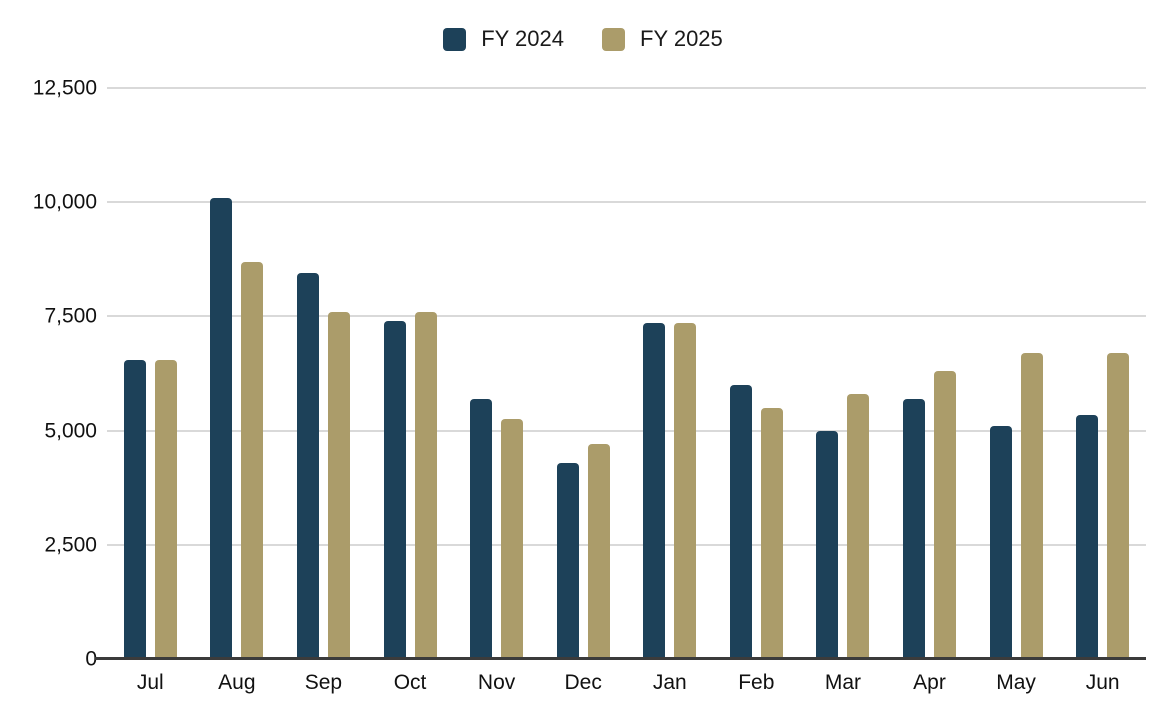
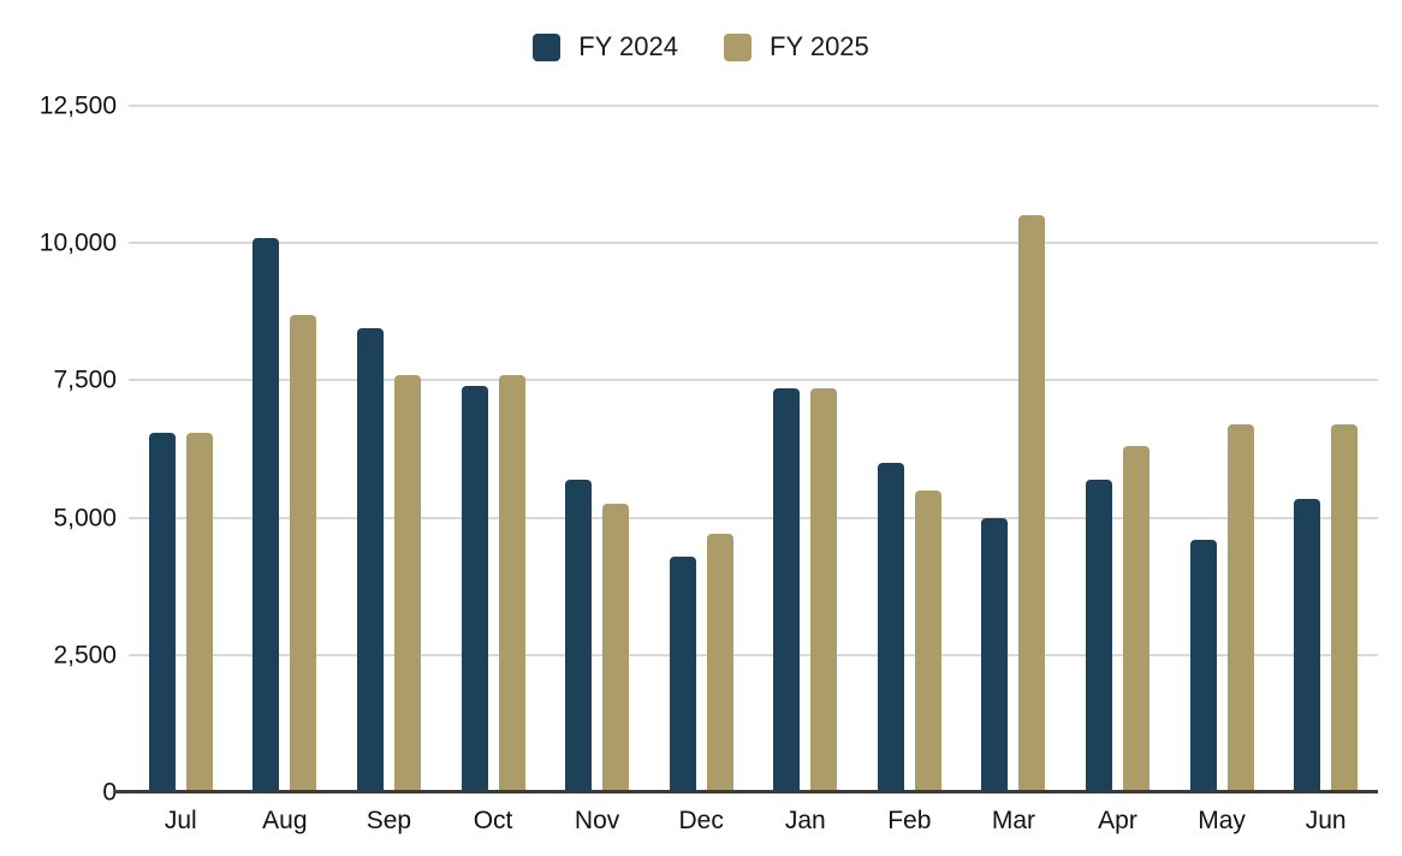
FY 2025/Mar: 5800 -> 10500
FY 2024/May: 5100 -> 4600
